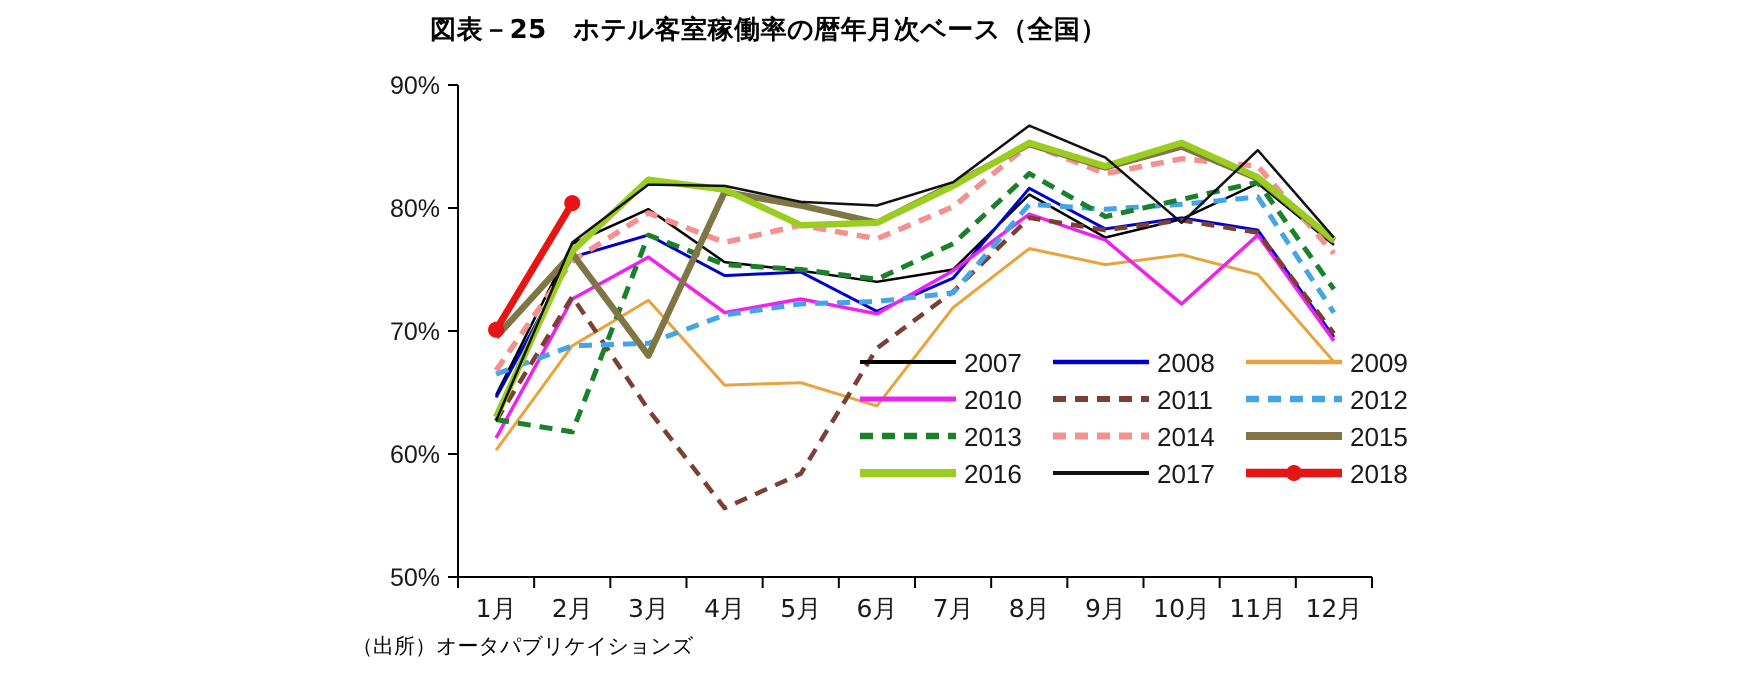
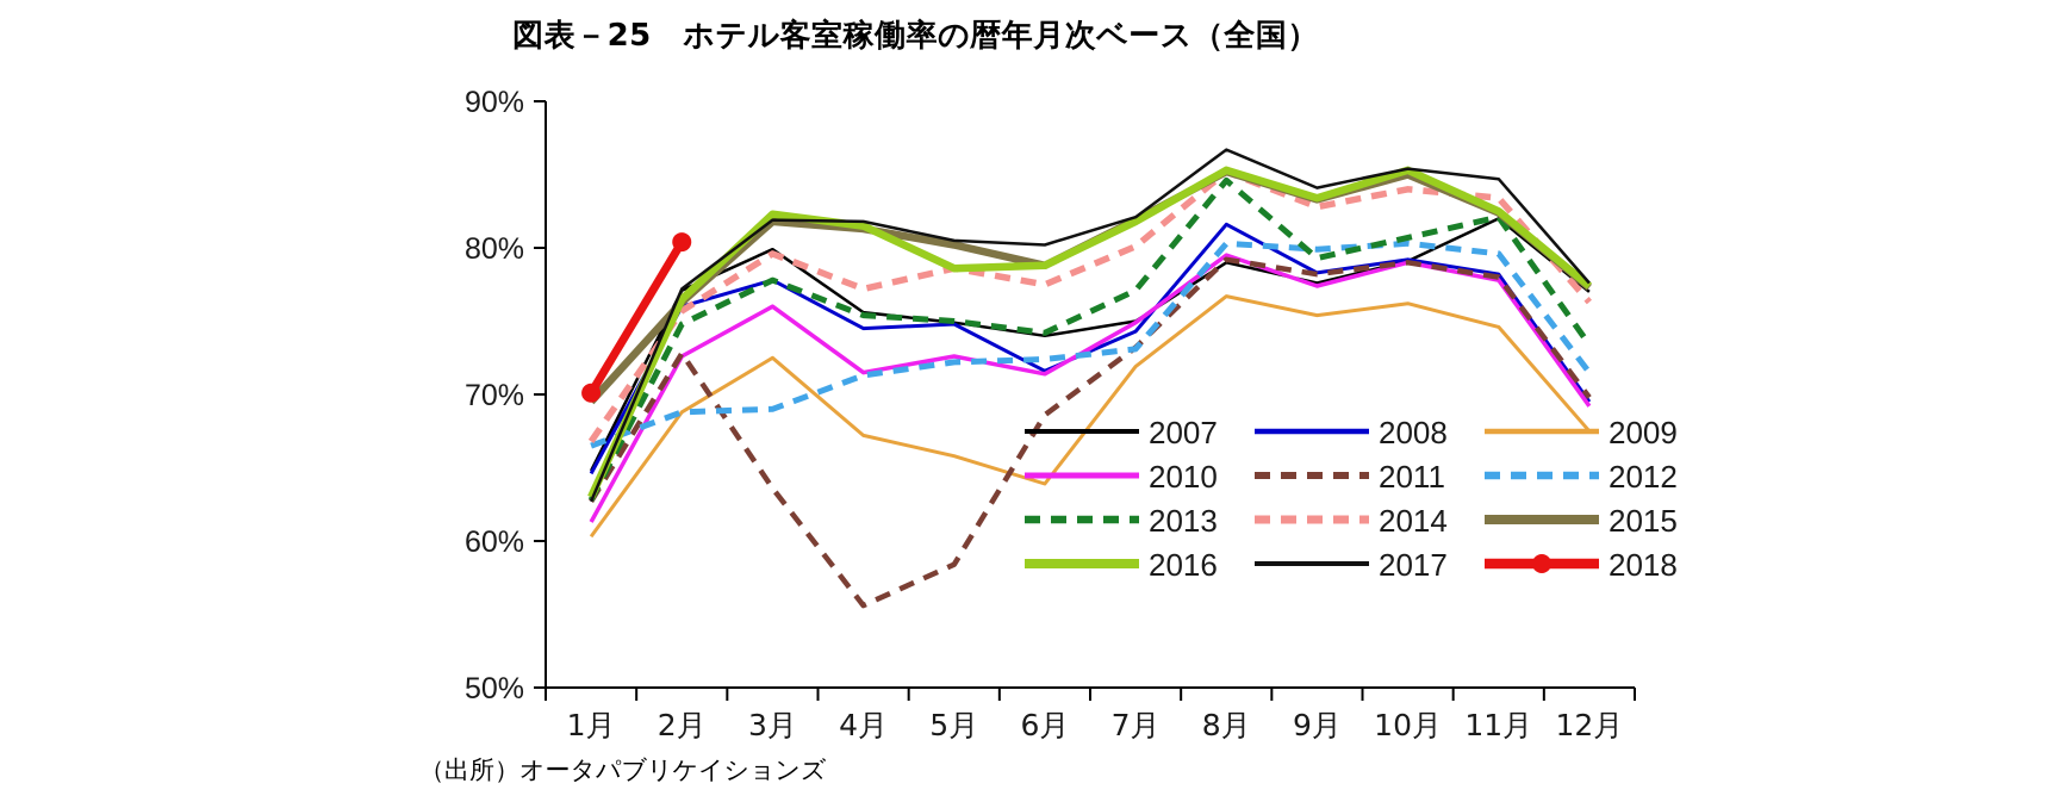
2013/2月: 61.8% -> 74.8%
2015/3月: 68.0% -> 81.8%
2009/4月: 65.6% -> 67.2%
2007/8月: 81.1% -> 79.0%
2013/8月: 82.8% -> 84.6%
2010/10月: 72.2% -> 79.0%
2017/10月: 78.8% -> 85.4%
2012/11月: 80.9% -> 79.6%
